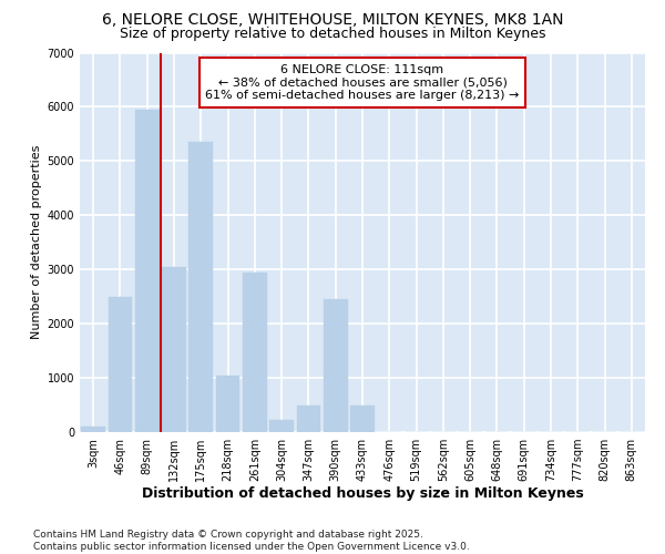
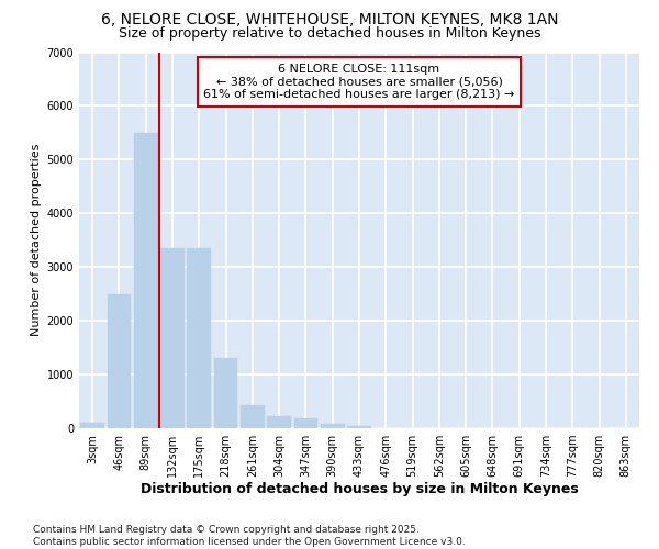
89sqm: 5950 -> 5500
132sqm: 3050 -> 3350
175sqm: 5350 -> 3350
218sqm: 1050 -> 1300
261sqm: 2950 -> 420
347sqm: 500 -> 180
390sqm: 2450 -> 80
433sqm: 500 -> 50
